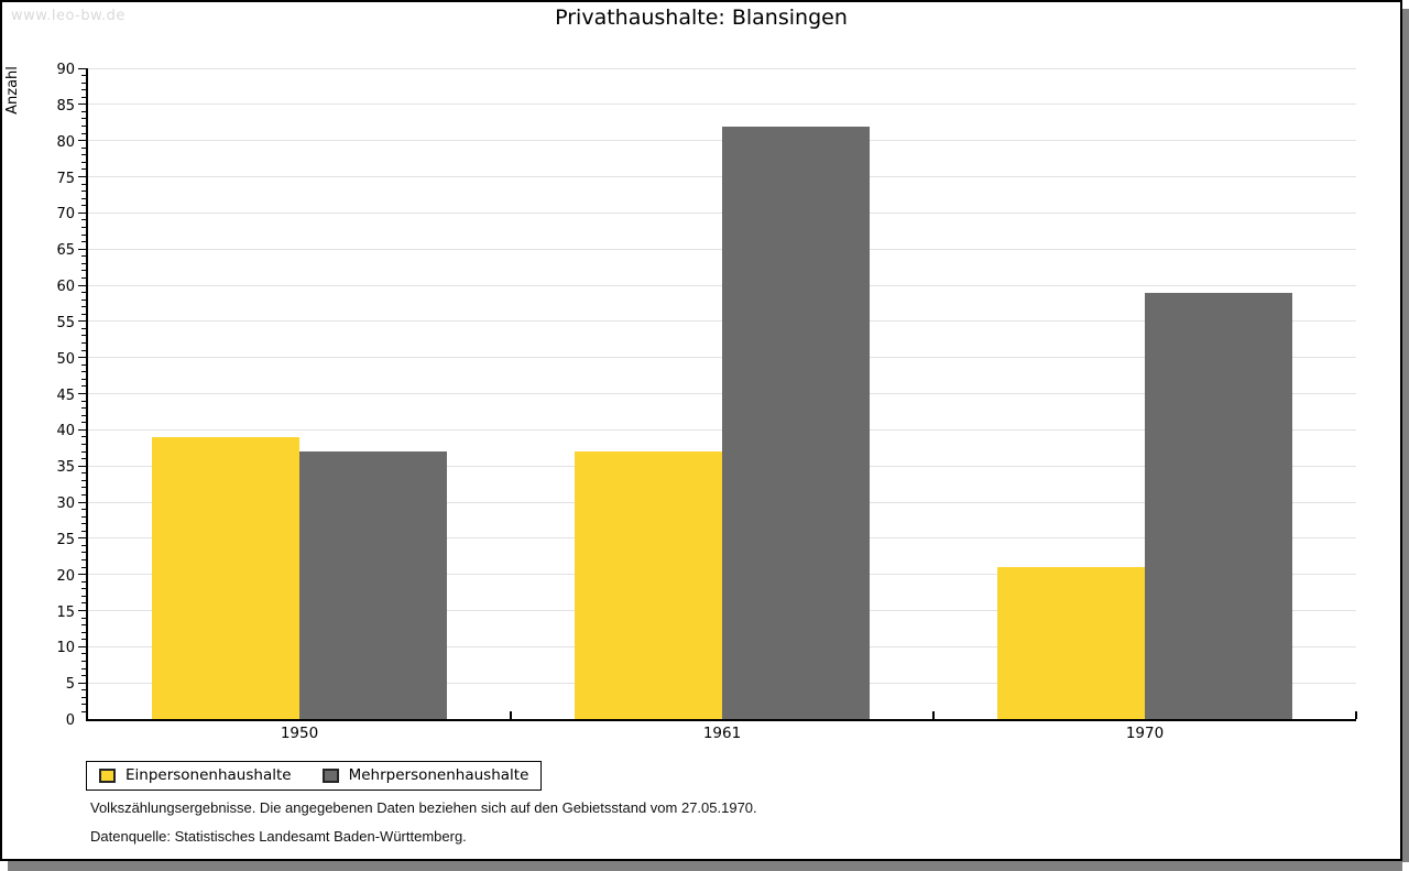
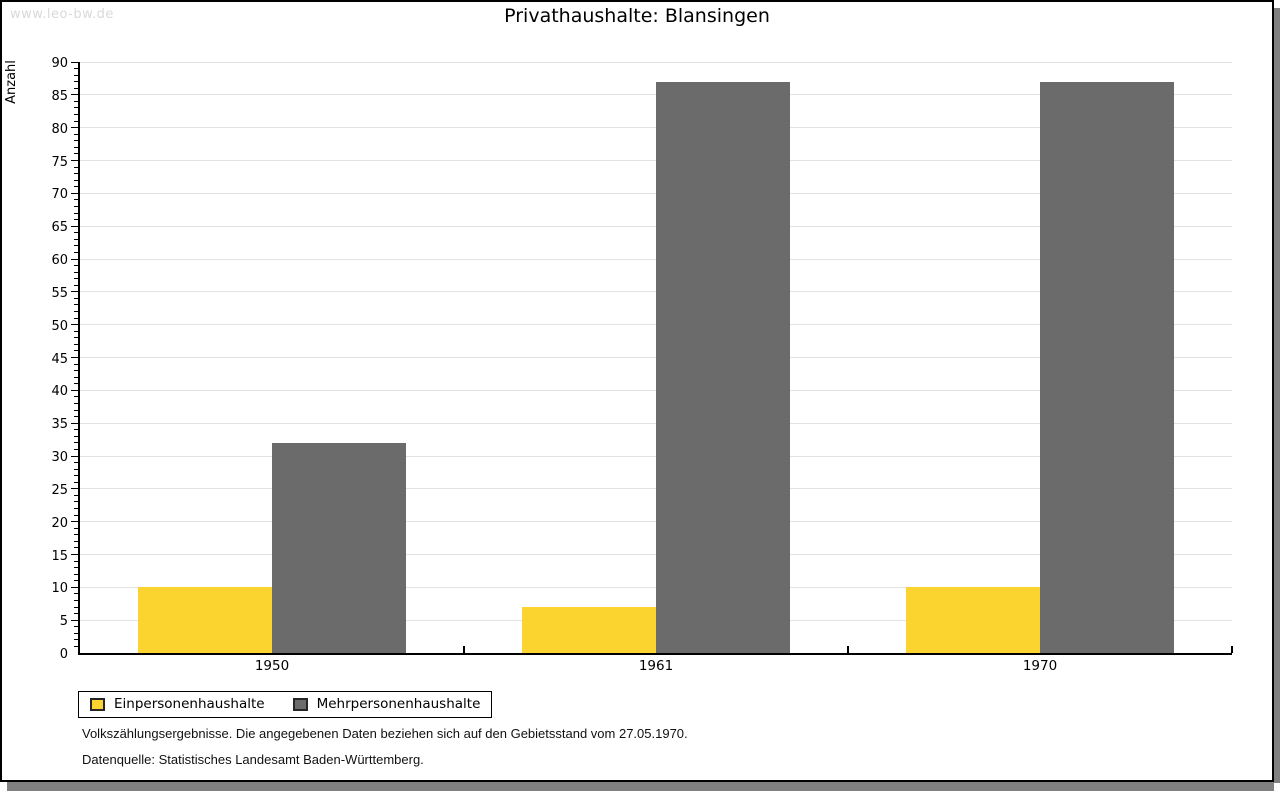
Einpersonenhaushalte/1950: 39 -> 10
Mehrpersonenhaushalte/1950: 37 -> 32
Einpersonenhaushalte/1961: 37 -> 7
Mehrpersonenhaushalte/1961: 82 -> 87
Einpersonenhaushalte/1970: 21 -> 10
Mehrpersonenhaushalte/1970: 59 -> 87
